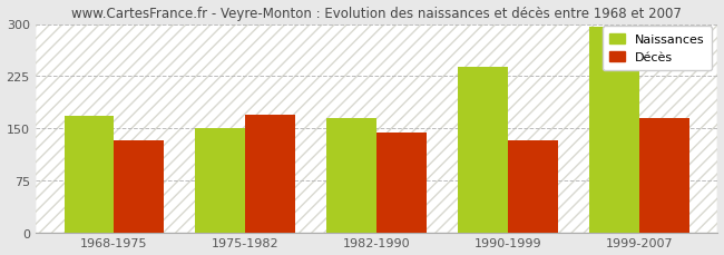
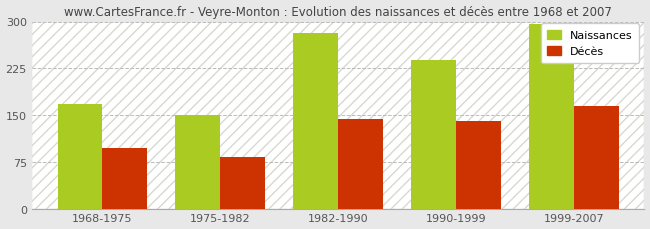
Décès/1968-1975: 132 -> 97
Décès/1975-1982: 170 -> 83
Naissances/1982-1990: 164 -> 282
Décès/1990-1999: 132 -> 141
